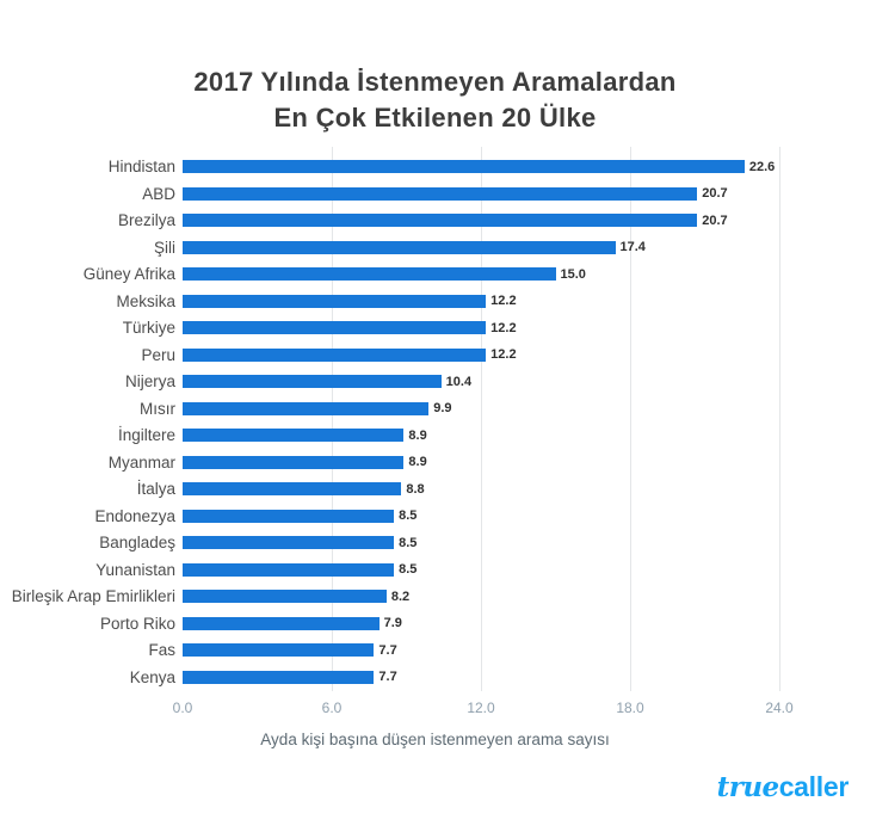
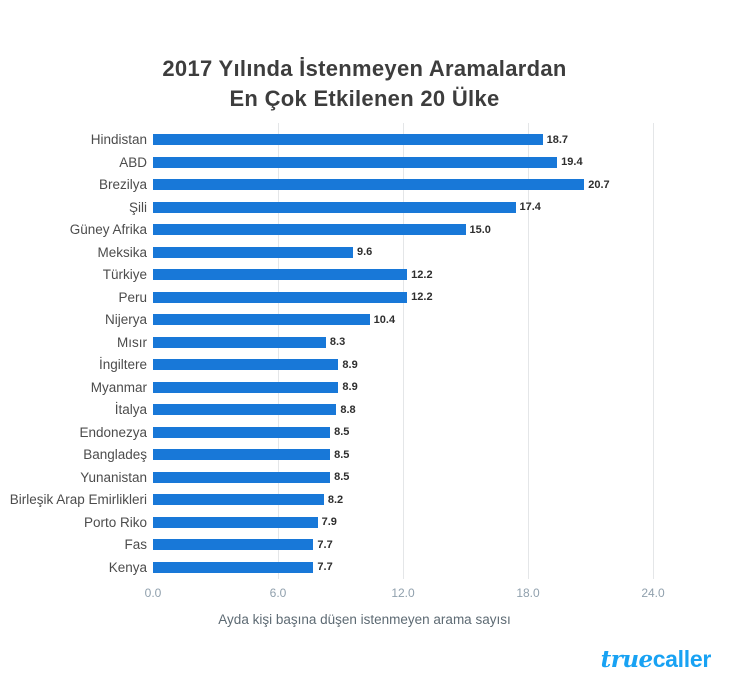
Hindistan: 22.6 -> 18.7
ABD: 20.7 -> 19.4
Meksika: 12.2 -> 9.6
Mısır: 9.9 -> 8.3
